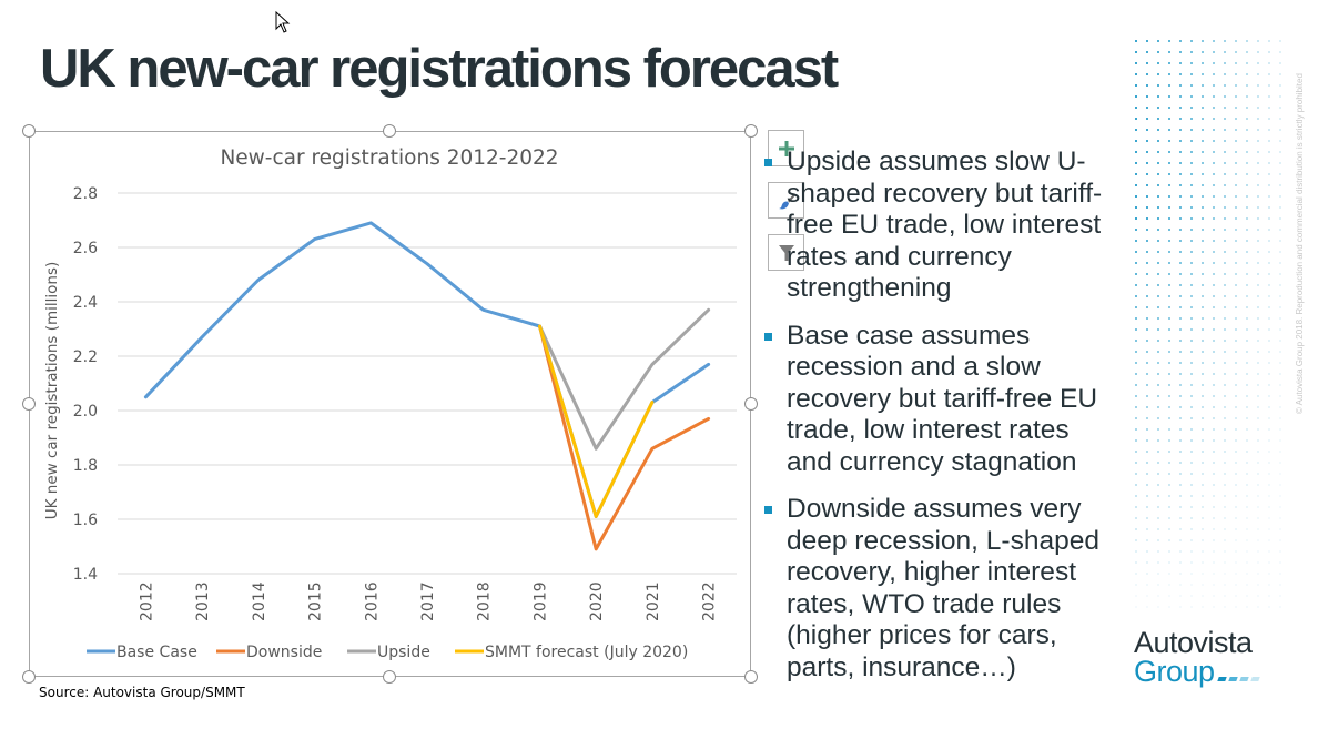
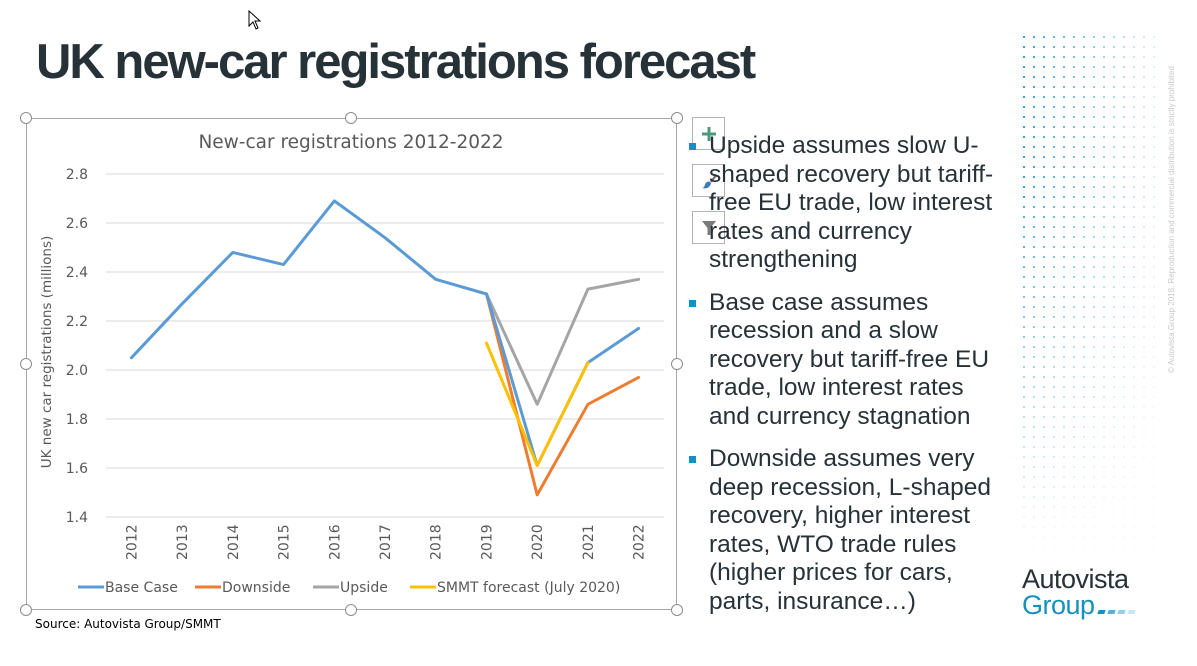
Base Case/2015: 2.63 -> 2.43
SMMT forecast (July 2020)/2019: 2.31 -> 2.11
Upside/2021: 2.17 -> 2.33
